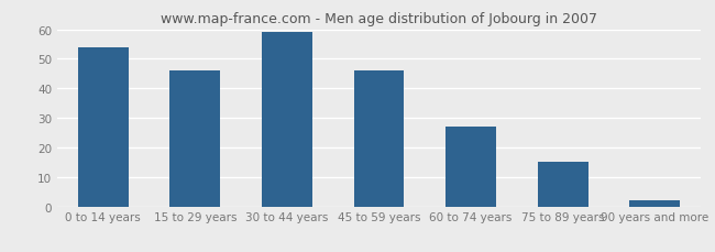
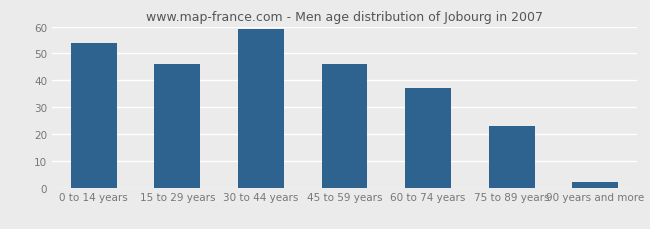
60 to 74 years: 27 -> 37
75 to 89 years: 15 -> 23
